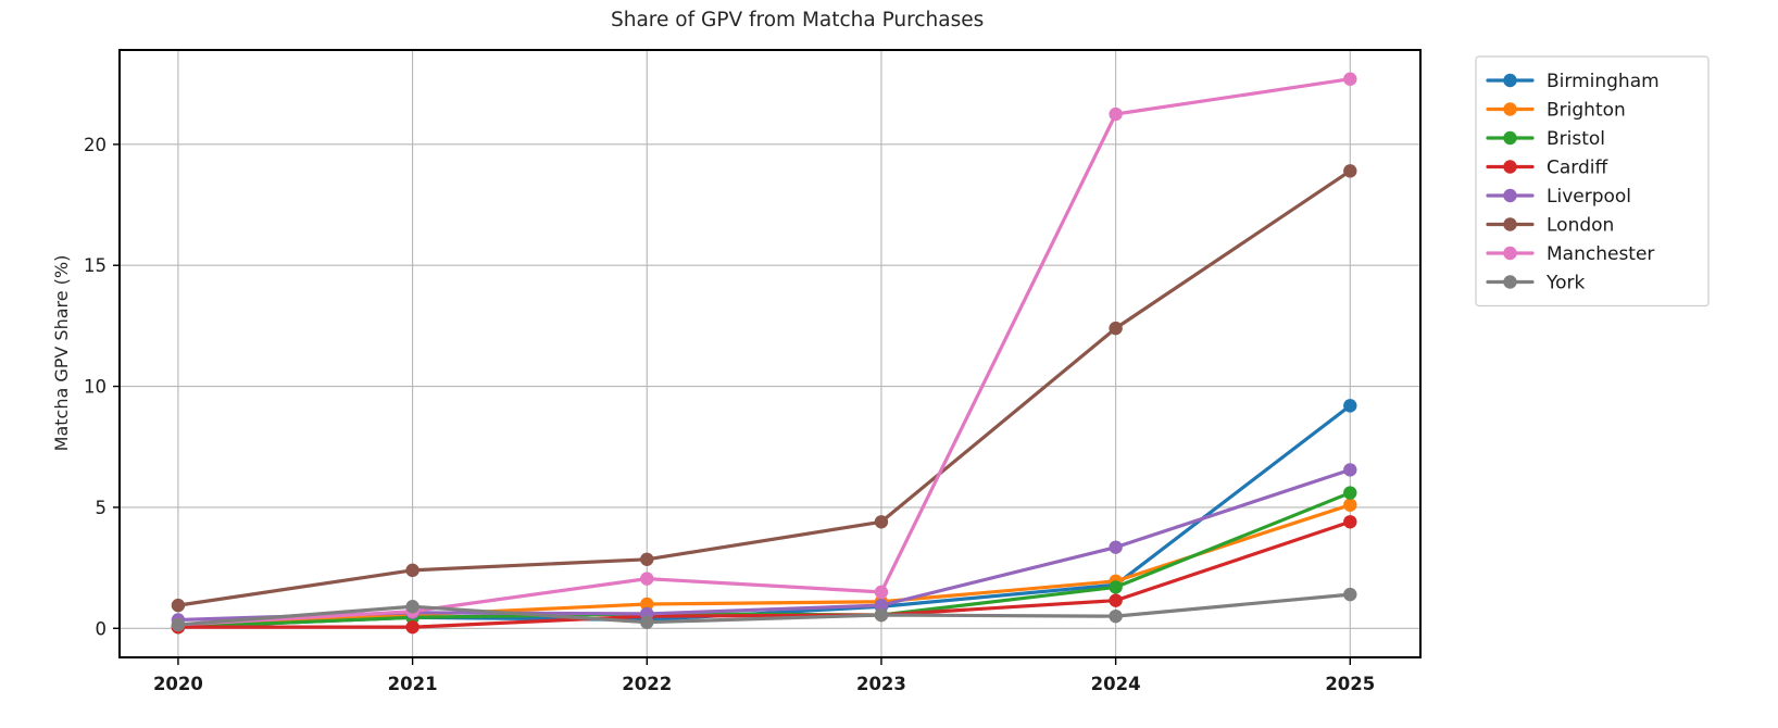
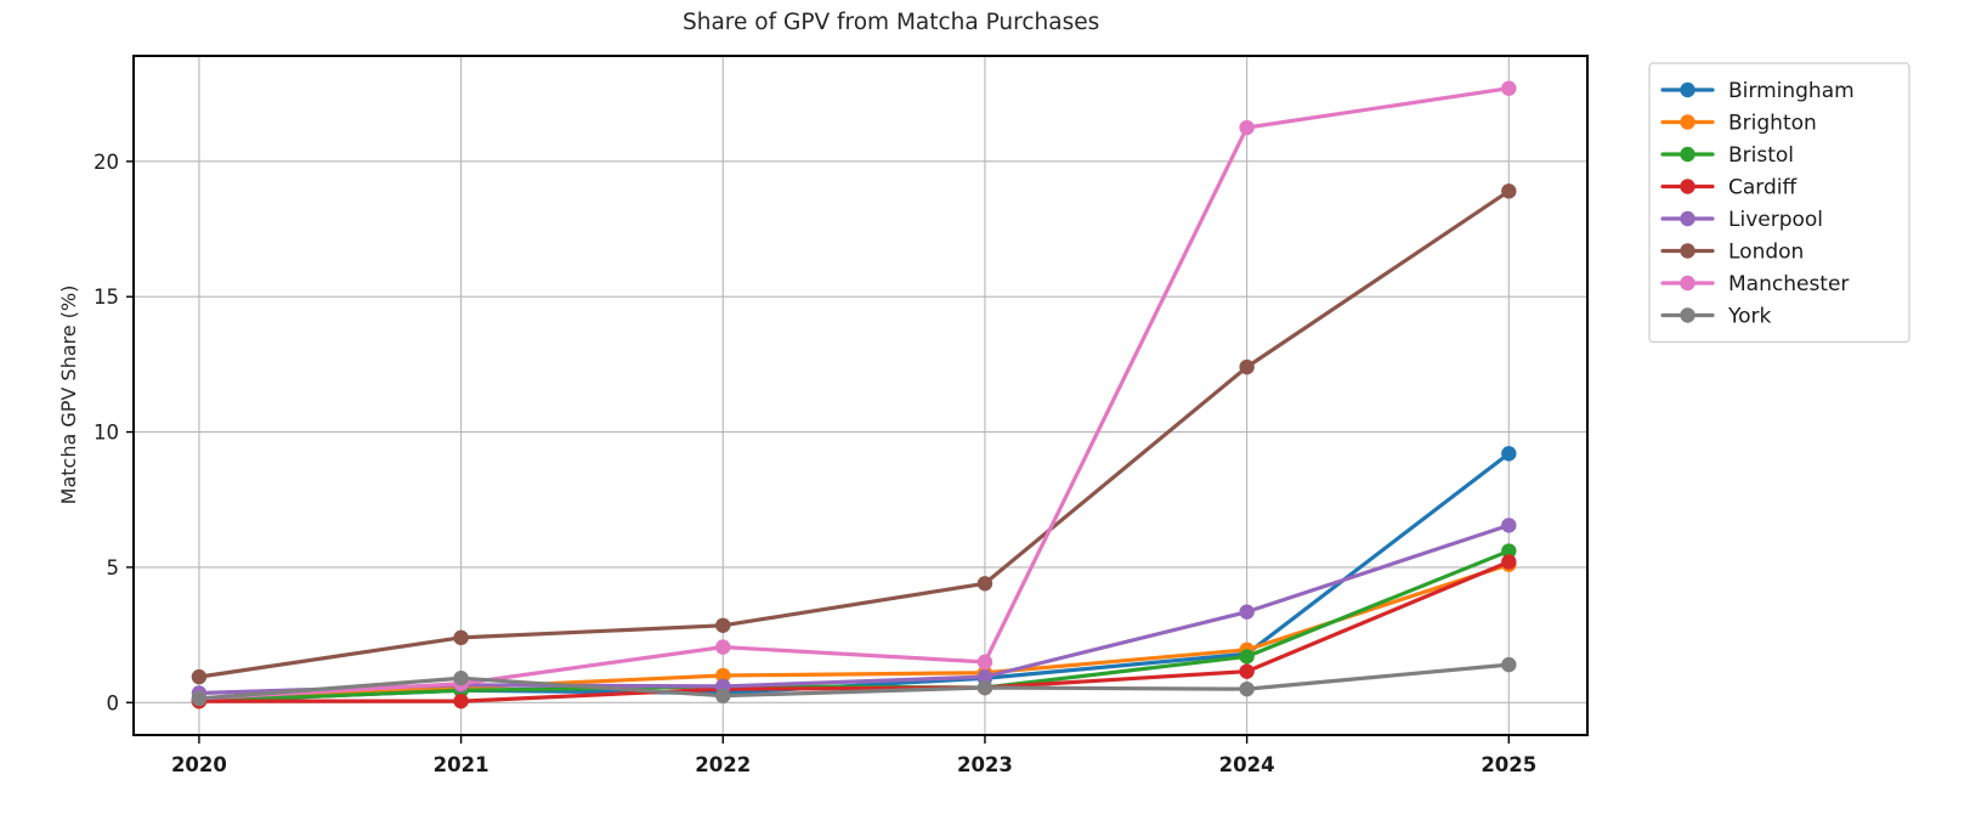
Cardiff/2025: 4.4 -> 5.2
